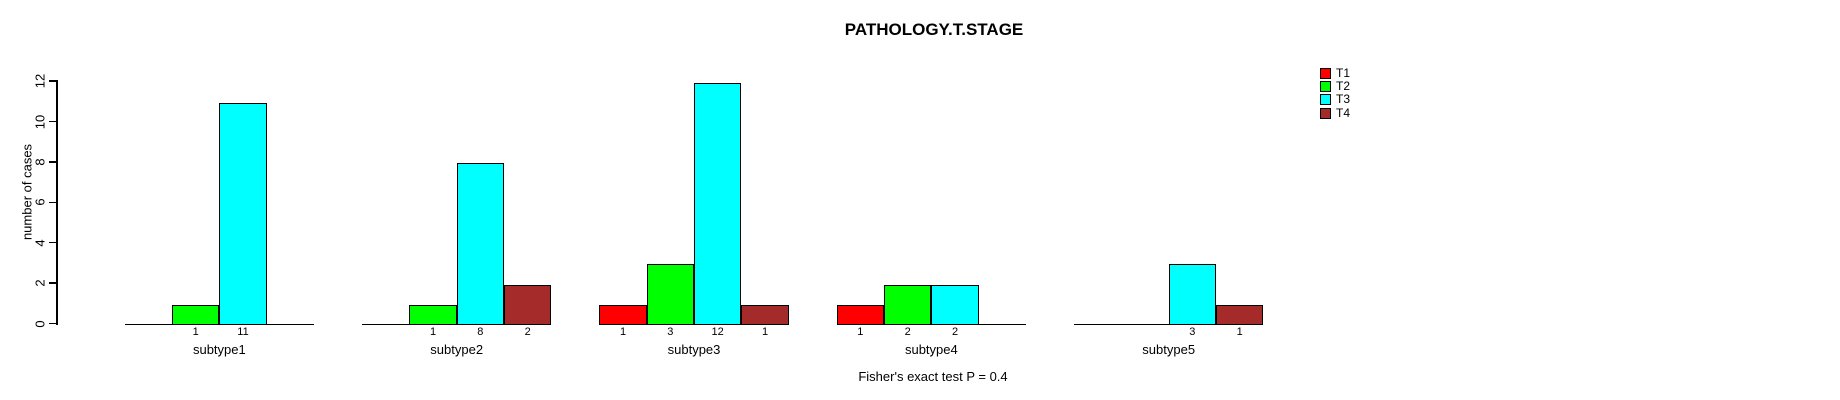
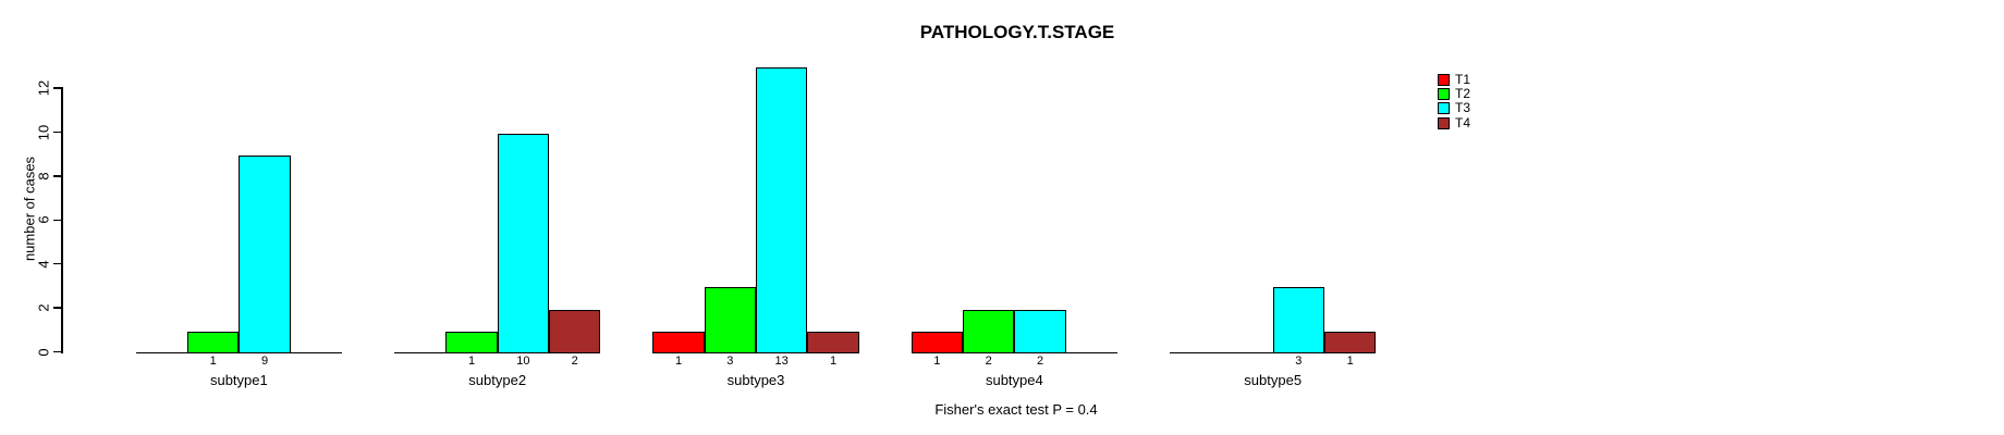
T3/subtype1: 11 -> 9
T3/subtype2: 8 -> 10
T3/subtype3: 12 -> 13
